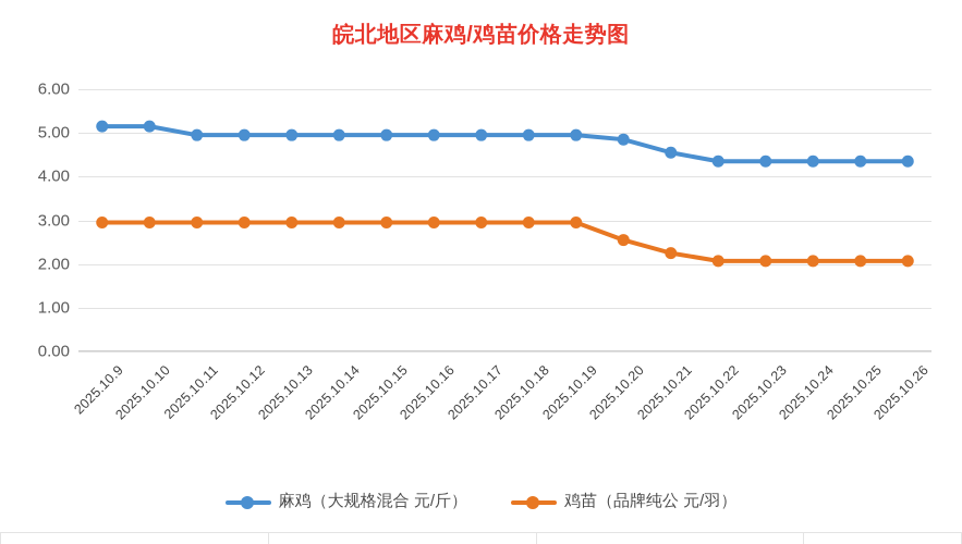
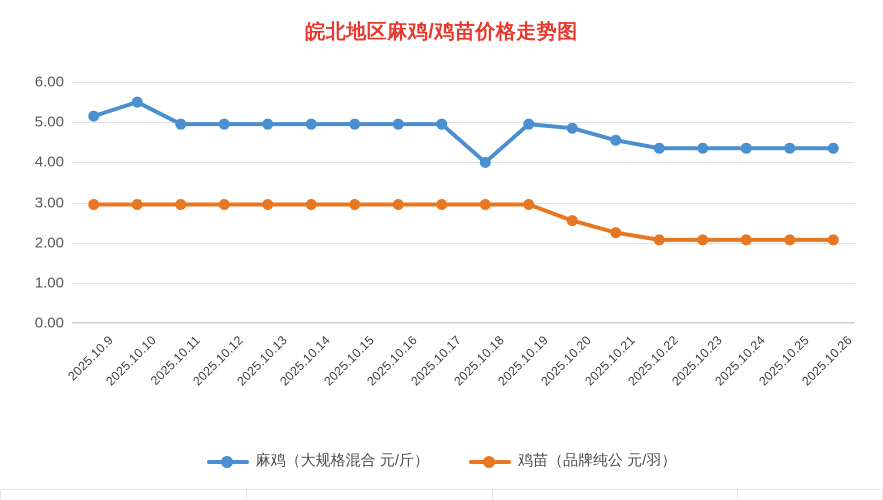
麻鸡（大规格混合 元/斤）/2025.10.10: 5.2 -> 5.5
麻鸡（大规格混合 元/斤）/2025.10.18: 5.0 -> 4.0
